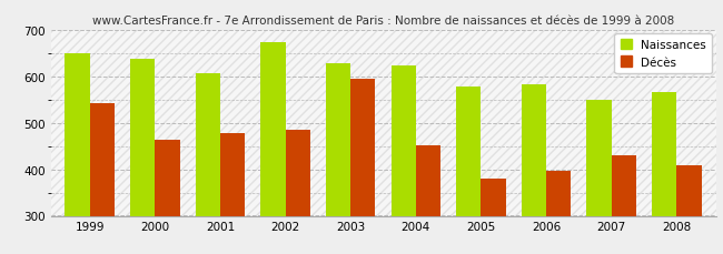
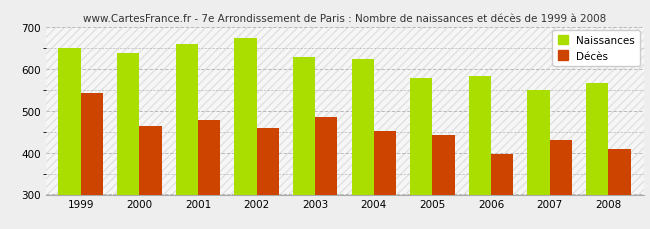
Naissances/2001: 605 -> 658
Décès/2002: 485 -> 458
Décès/2003: 595 -> 484
Décès/2005: 380 -> 442
